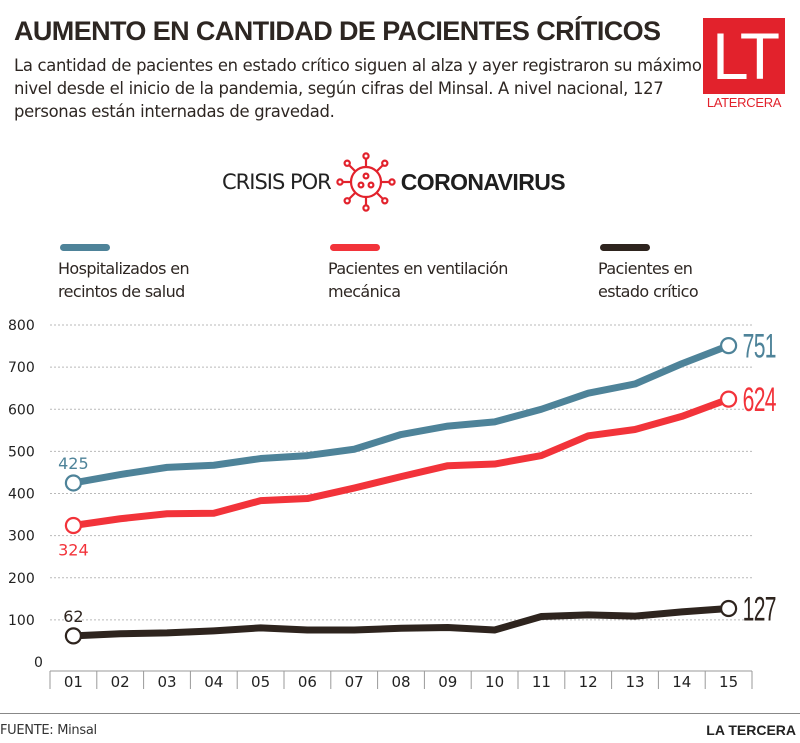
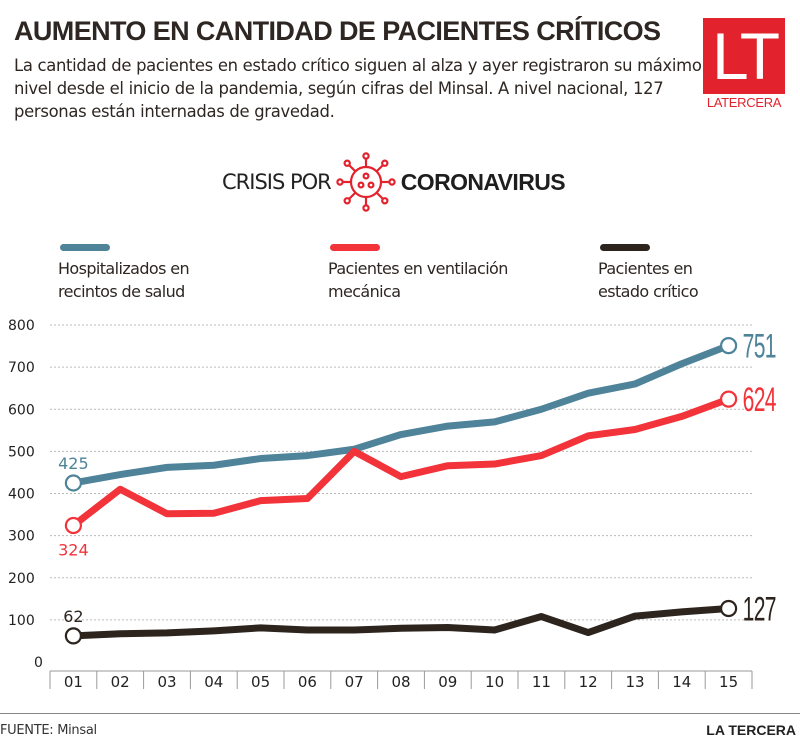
Pacientes en ventilación mecánica/02: 340 -> 410
Pacientes en ventilación mecánica/07: 410 -> 500
Pacientes en estado crítico/12: 110 -> 70
